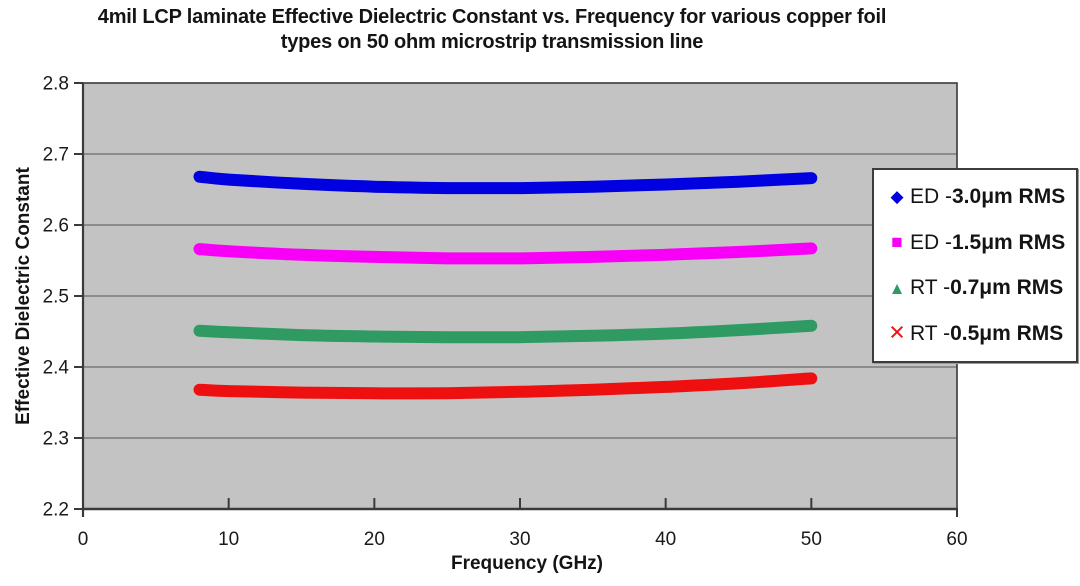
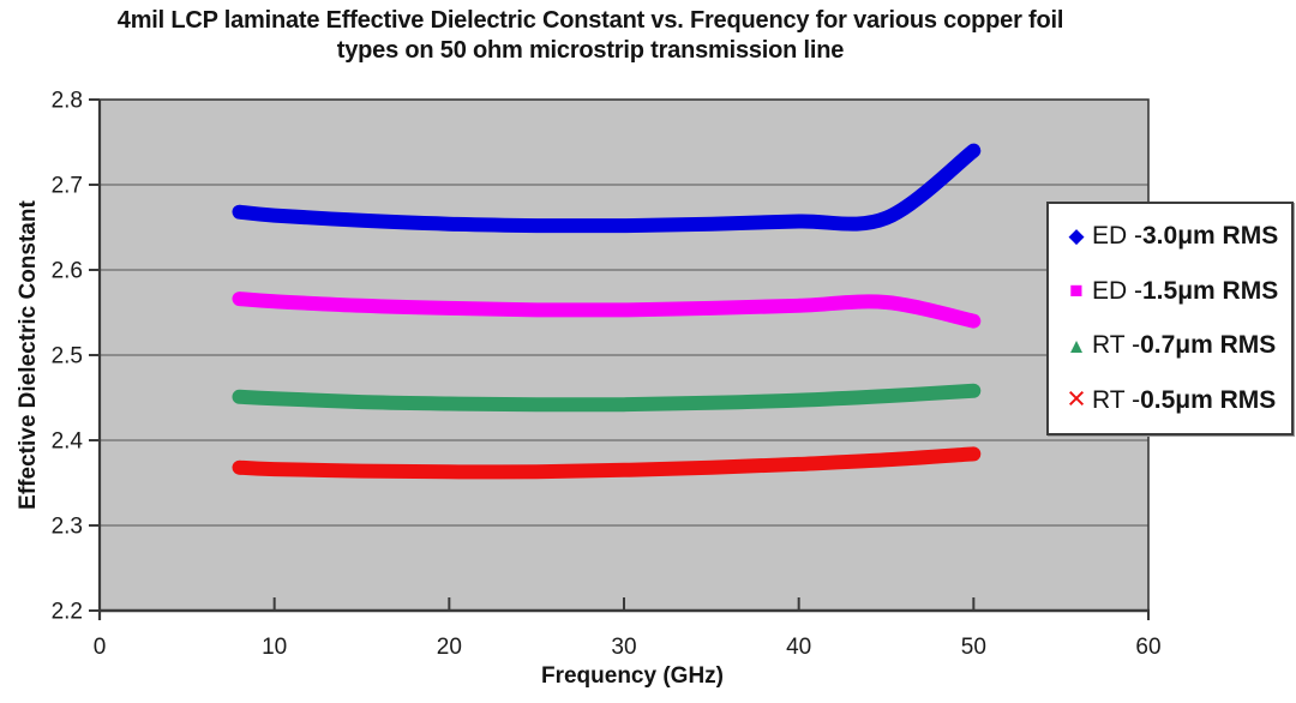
ED - 3.0μm RMS/50: 2.67 -> 2.74
ED - 1.5μm RMS/50: 2.57 -> 2.54
